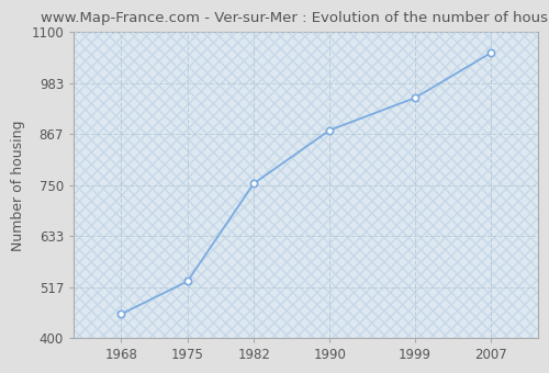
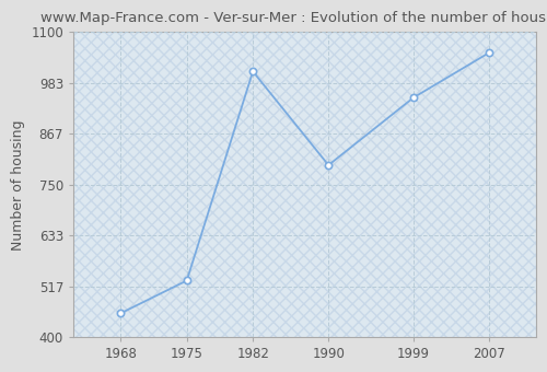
1982: 754 -> 1010
1990: 876 -> 795
